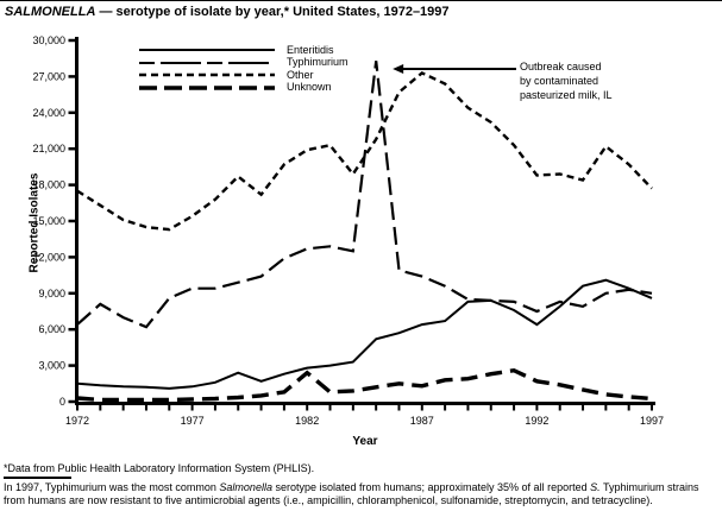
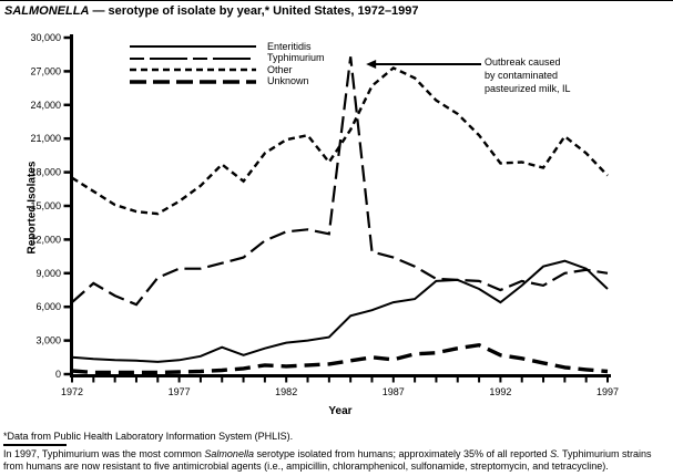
Unknown/1982: 2400 -> 700
Enteritidis/1997: 8600 -> 7600
